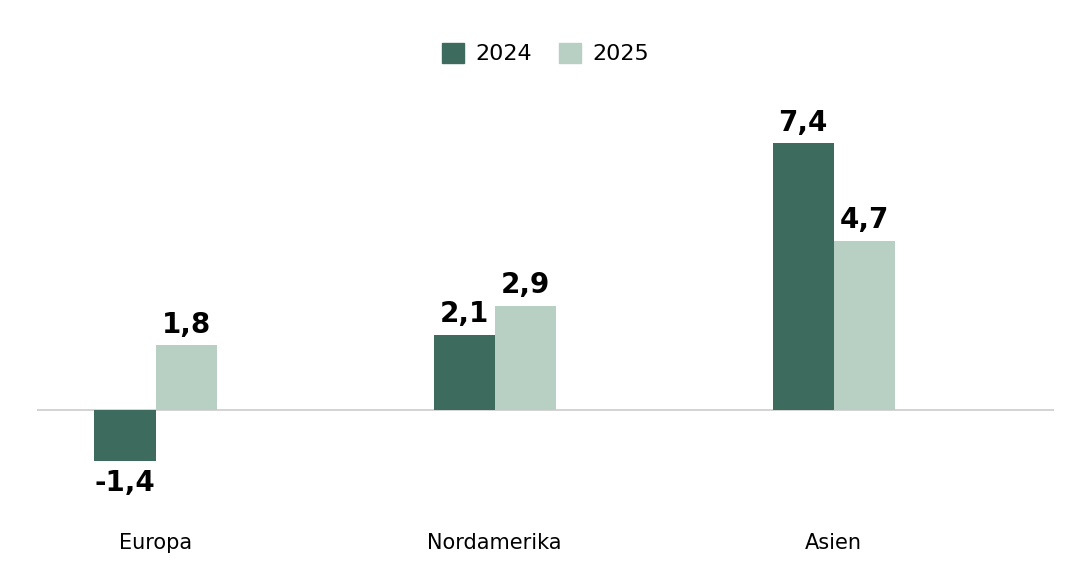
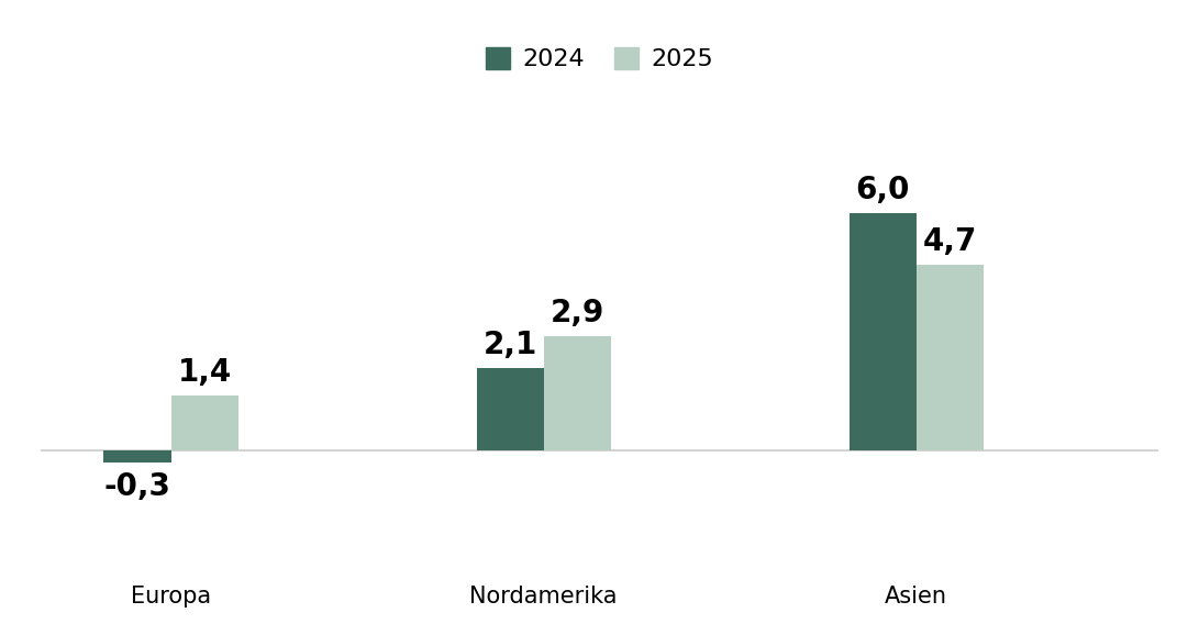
2024/Europa: -1,4 -> -0,3
2025/Europa: 1,8 -> 1,4
2024/Asien: 7,4 -> 6,0
